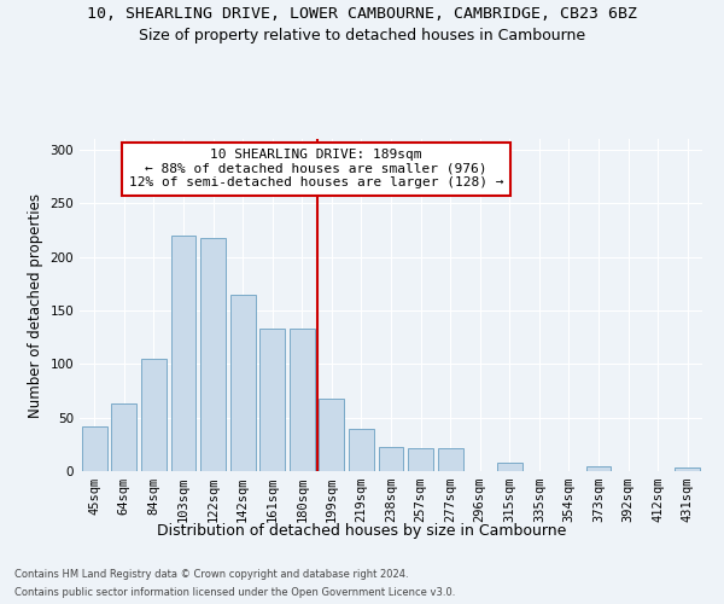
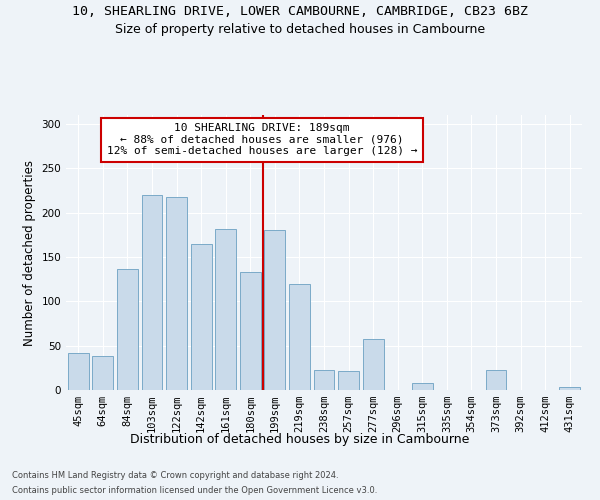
64sqm: 63 -> 38
84sqm: 105 -> 136
161sqm: 133 -> 182
199sqm: 68 -> 180
219sqm: 39 -> 120
277sqm: 21 -> 58
373sqm: 4 -> 22
